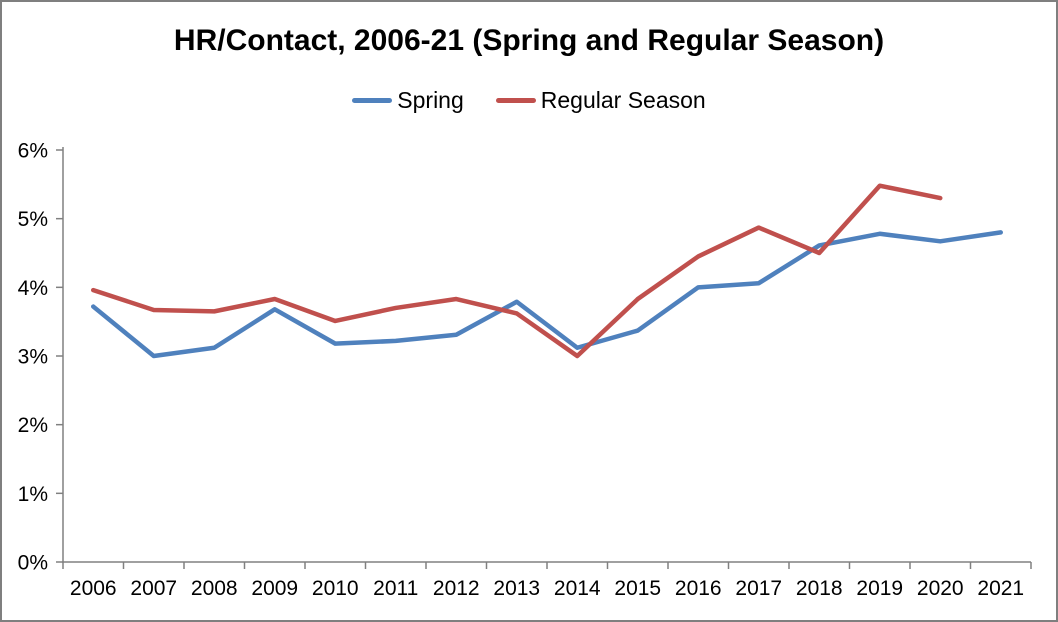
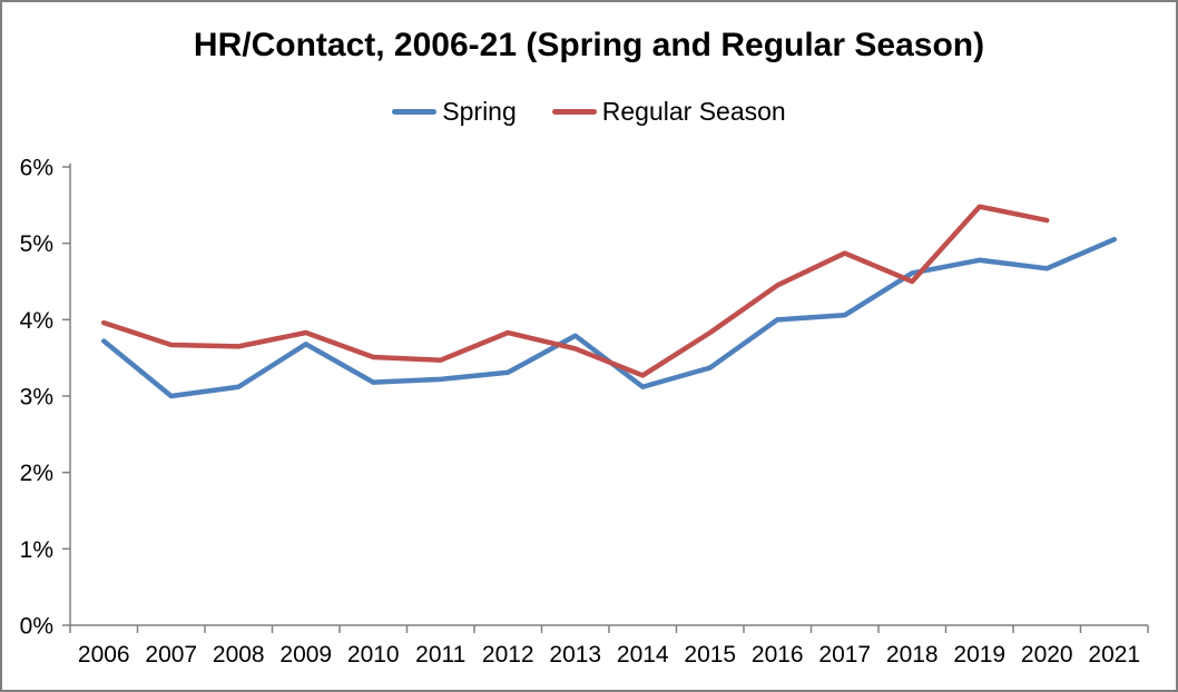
Regular Season/2011: 3.7% -> 3.5%
Regular Season/2014: 3.0% -> 3.3%
Spring/2021: 4.8% -> 5.0%
